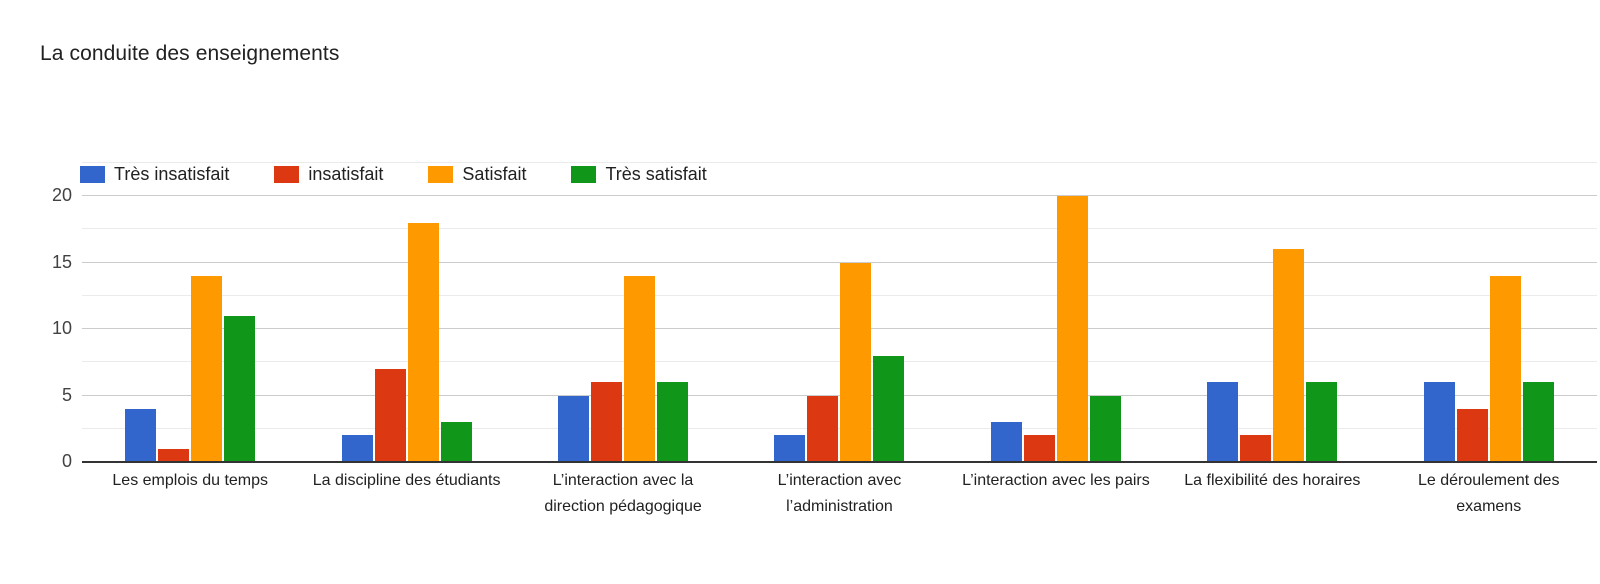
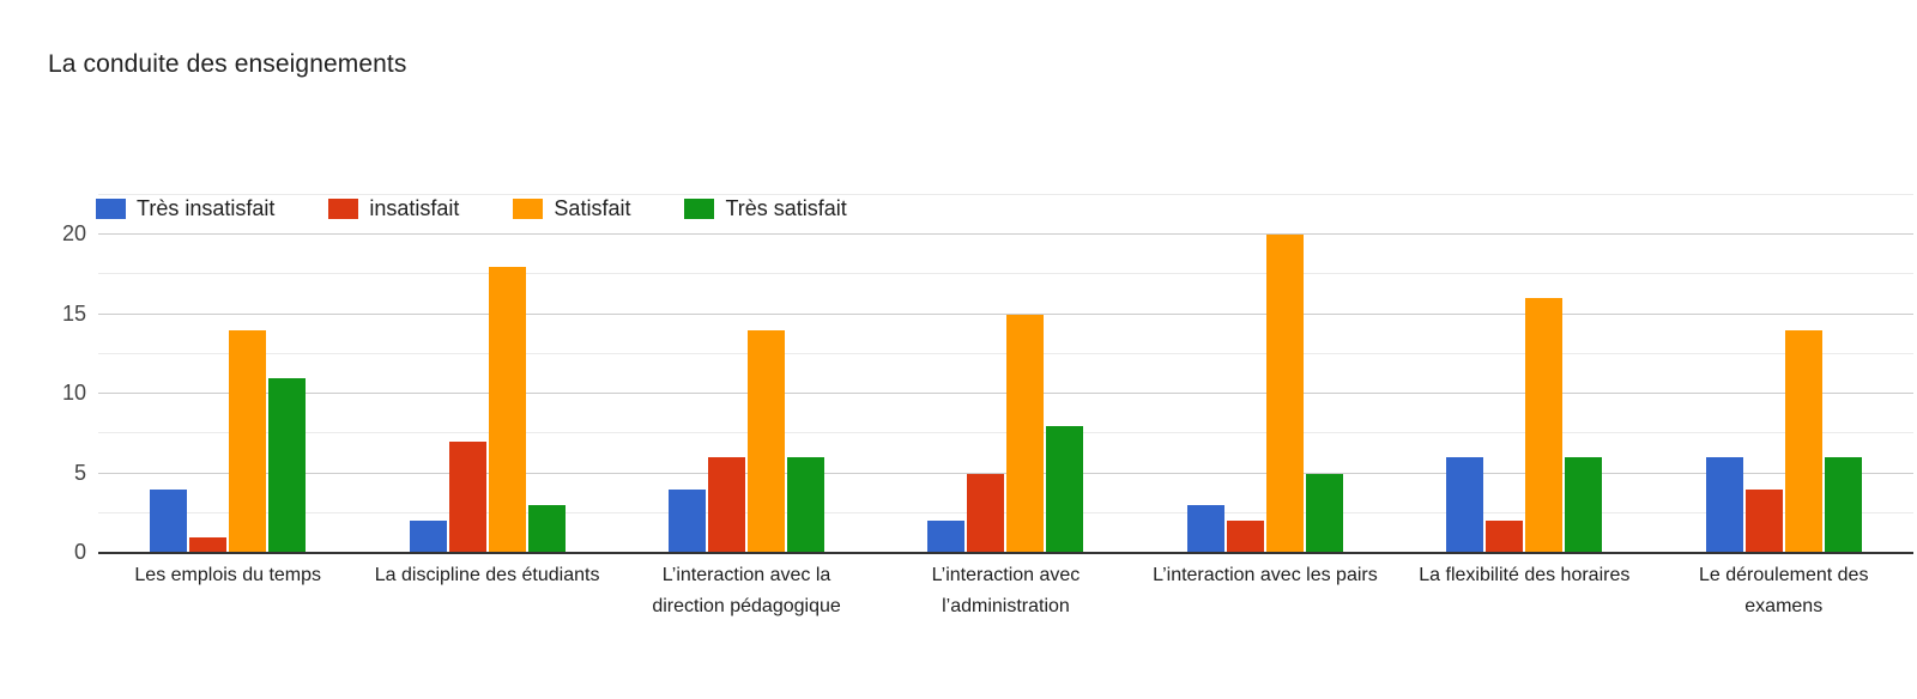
Très insatisfait/L’interaction avec la direction pédagogique: 5 -> 4
